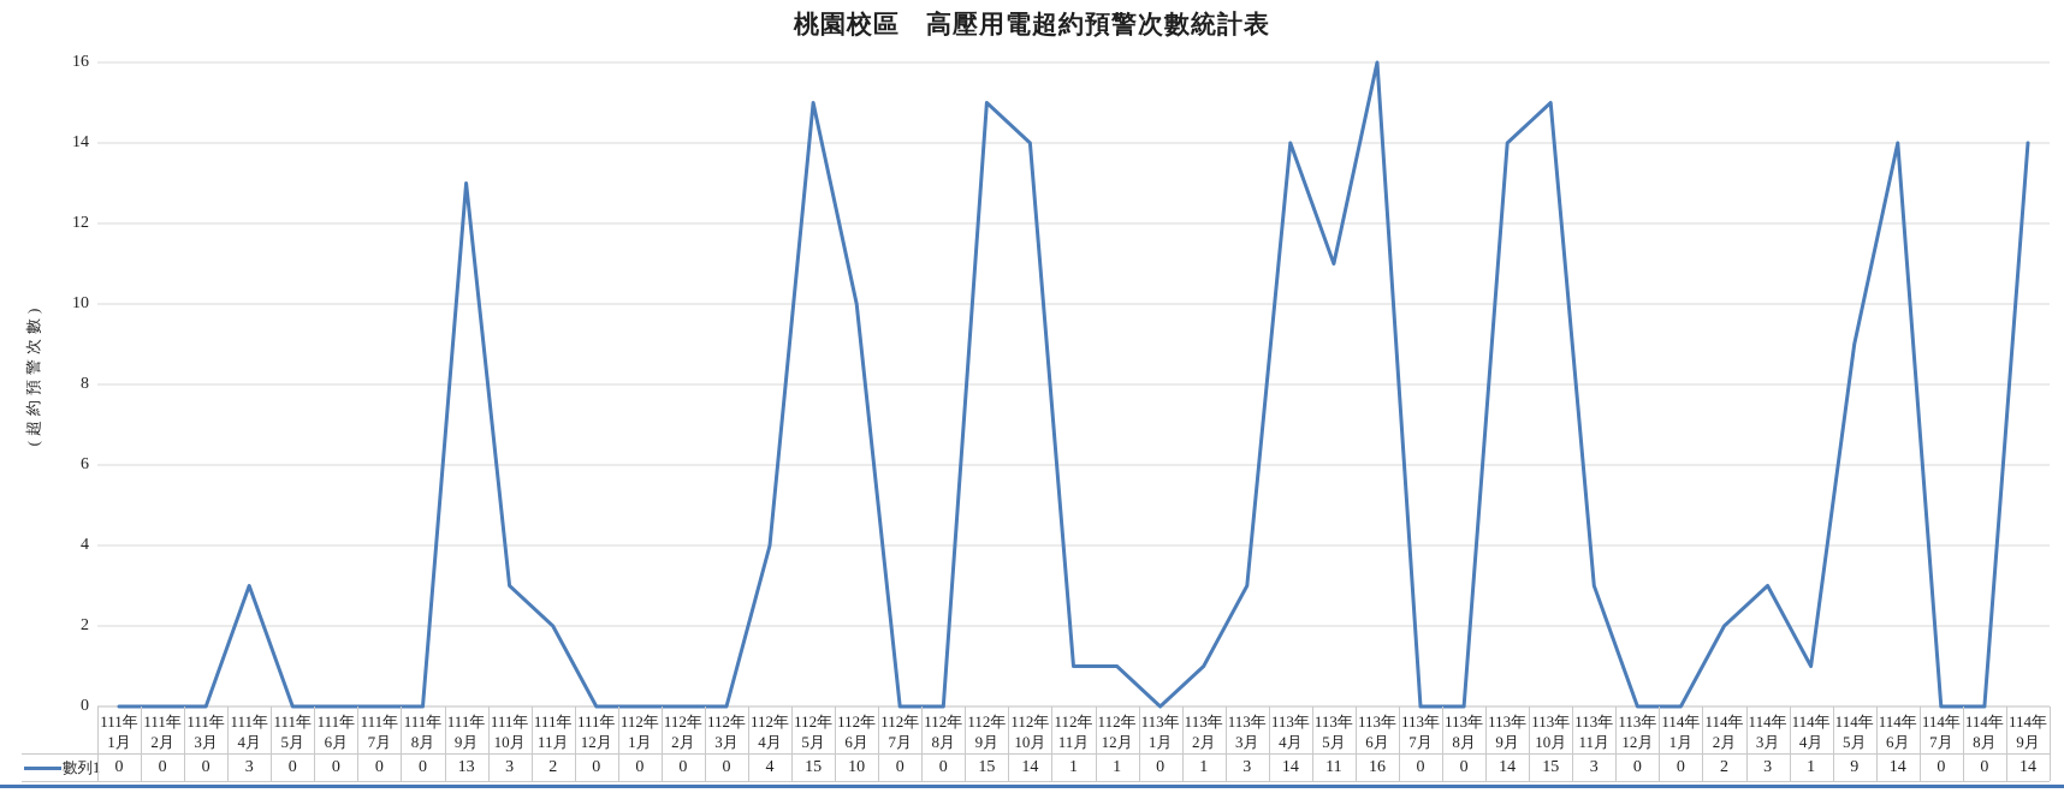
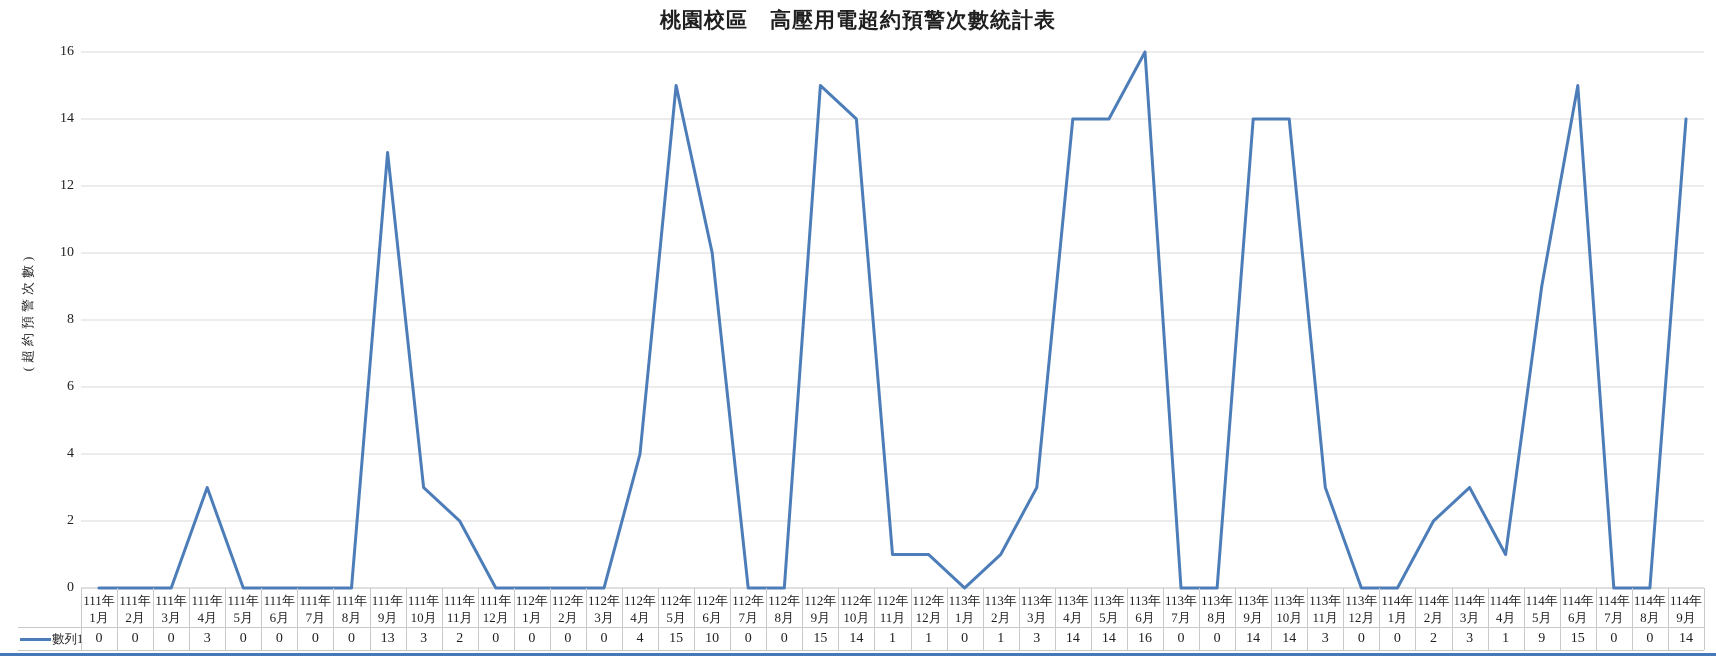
113年 5月: 11 -> 14
113年 10月: 15 -> 14
114年 6月: 14 -> 15
